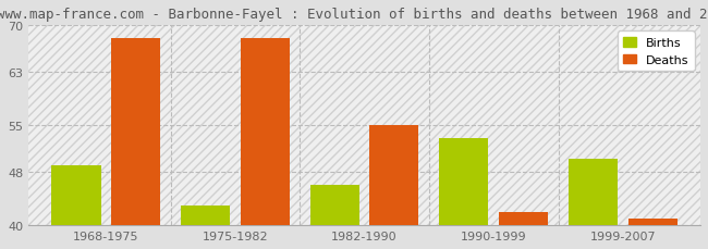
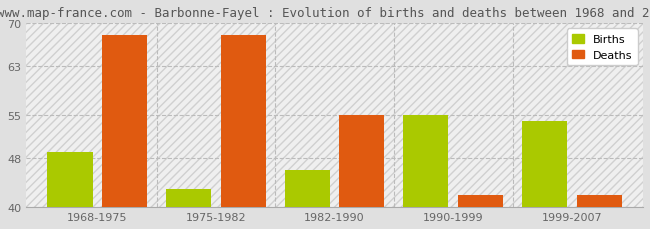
Births/1990-1999: 53 -> 55
Births/1999-2007: 50 -> 54
Deaths/1999-2007: 41 -> 42
